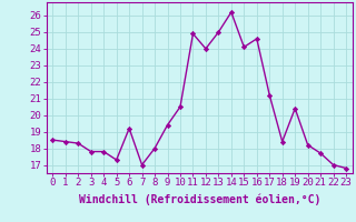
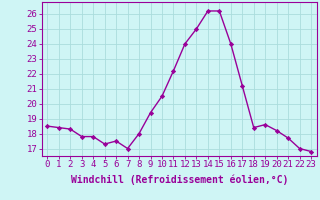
6: 19.2 -> 17.5
11: 24.9 -> 22.2
15: 24.1 -> 26.2
16: 24.6 -> 24.0
19: 20.4 -> 18.6
